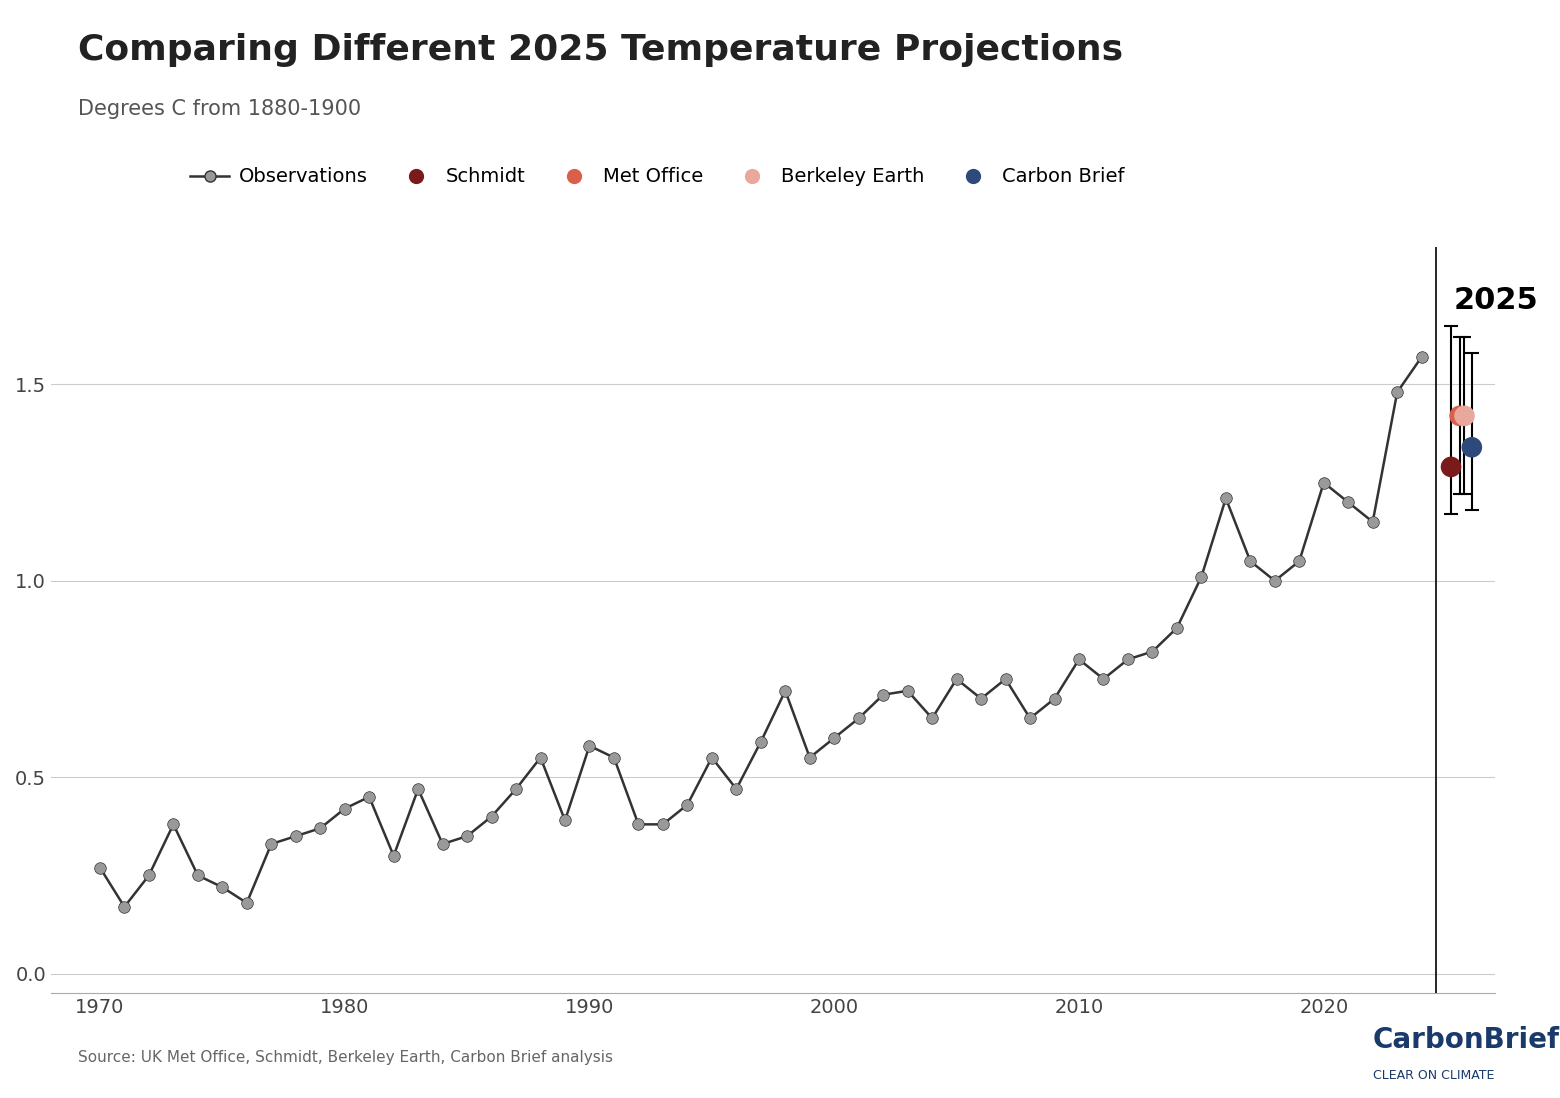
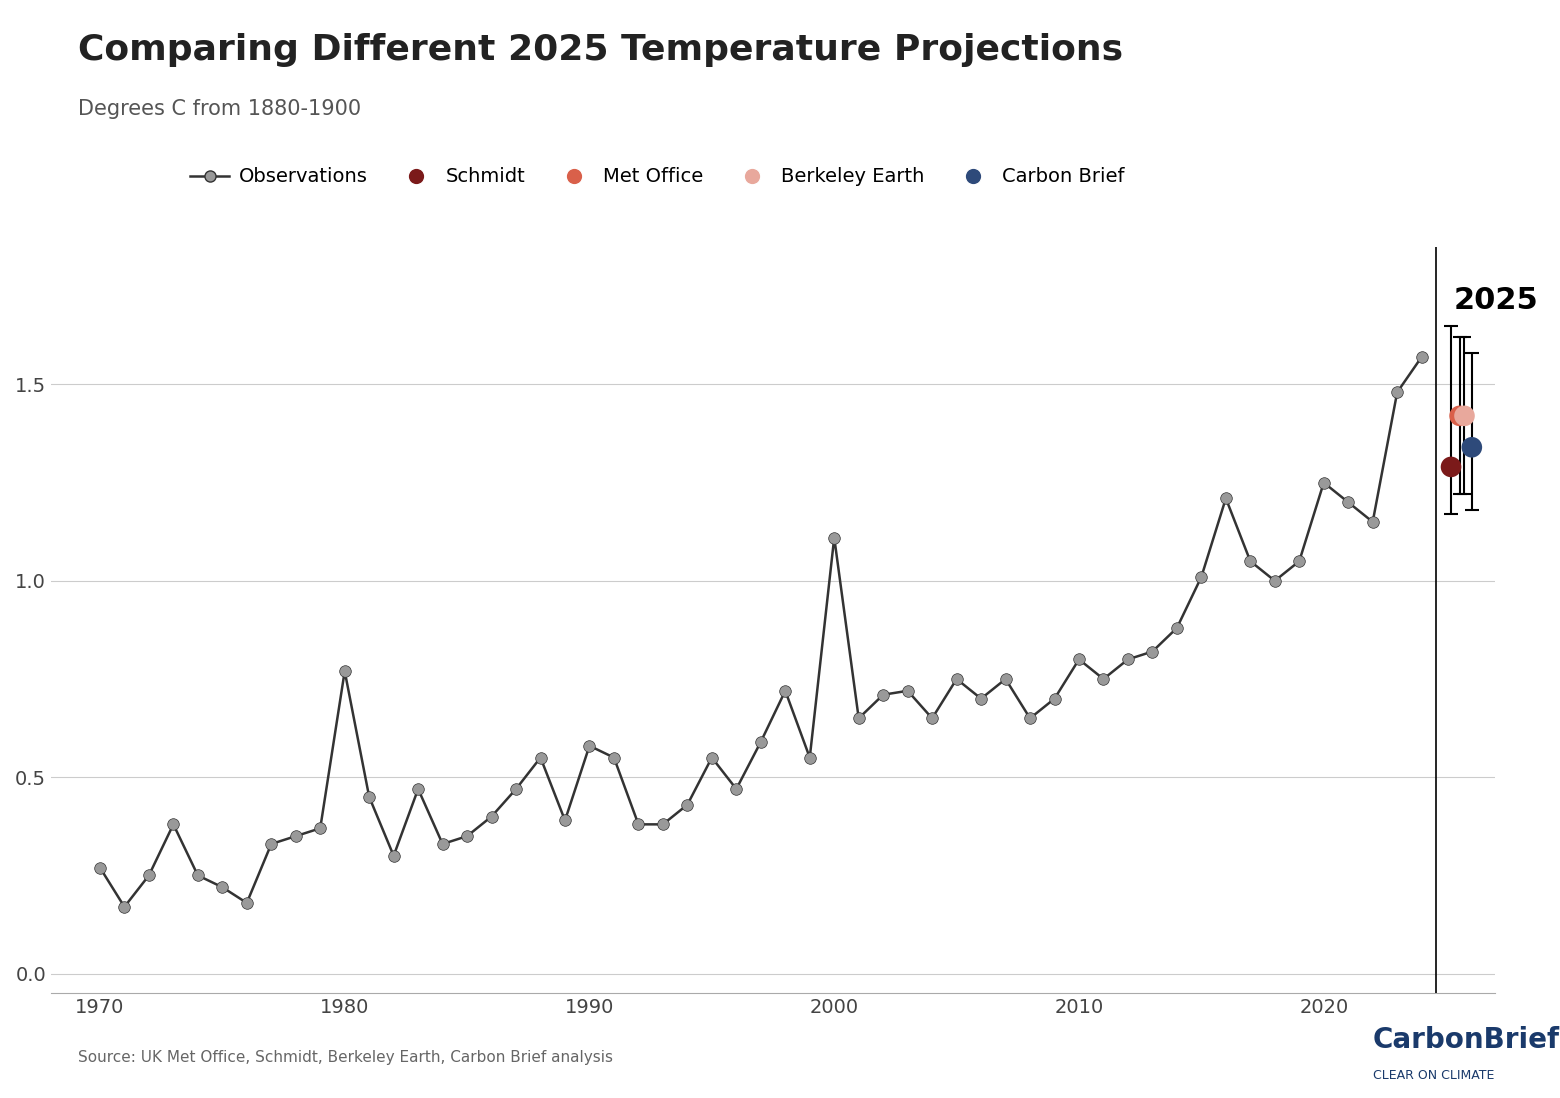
Observations/1980: 0.42 -> 0.77
Observations/2000: 0.60 -> 1.11
